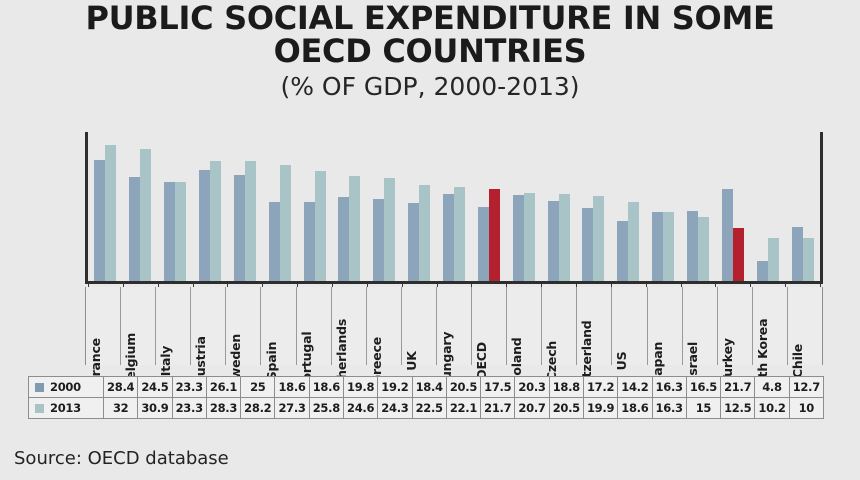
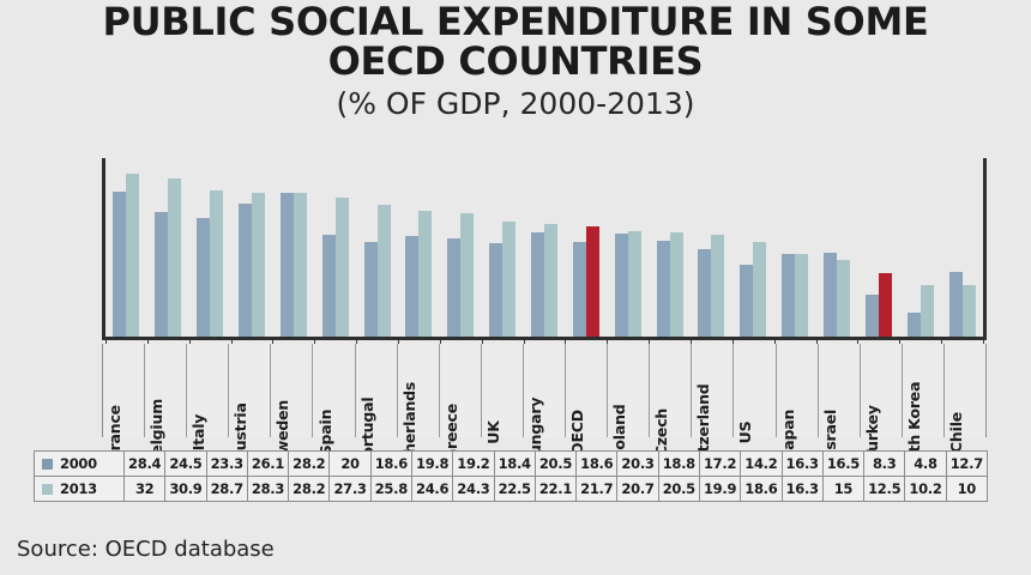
2013/Italy: 23.3 -> 28.7
2000/Sweden: 25 -> 28.2
2000/Spain: 18.6 -> 20
2000/OECD: 17.5 -> 18.6
2000/Turkey: 21.7 -> 8.3
